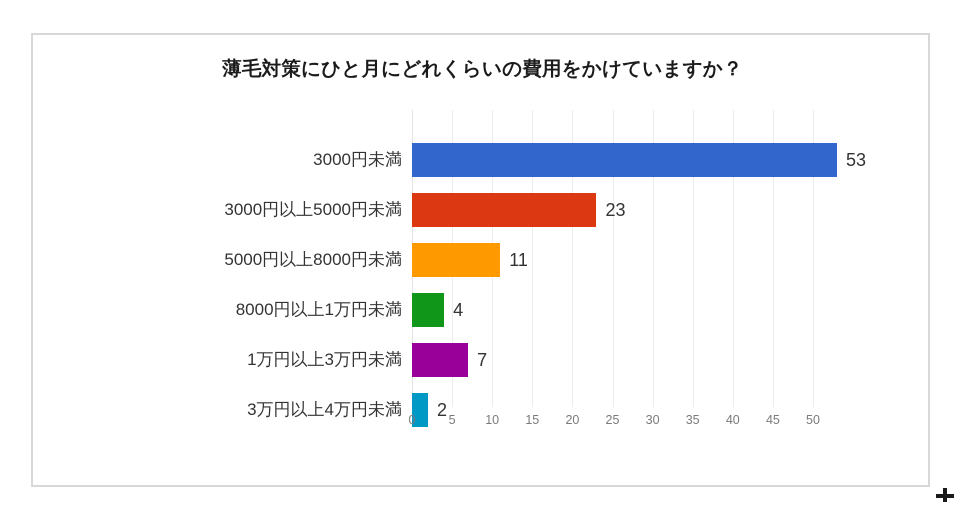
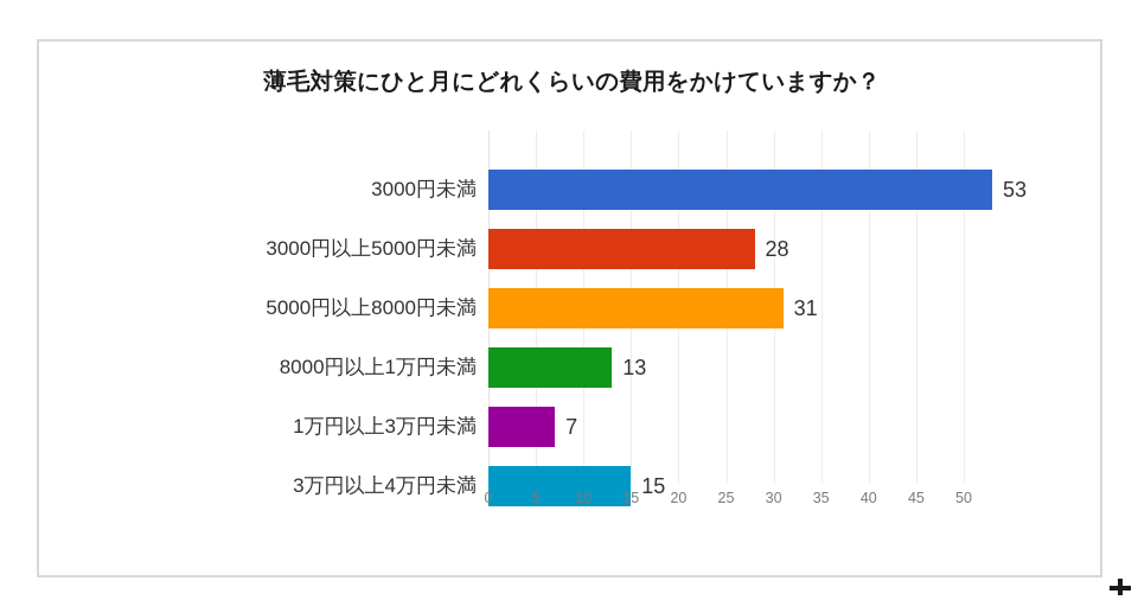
3000円以上5000円未満: 23 -> 28
5000円以上8000円未満: 11 -> 31
8000円以上1万円未満: 4 -> 13
3万円以上4万円未満: 2 -> 15
